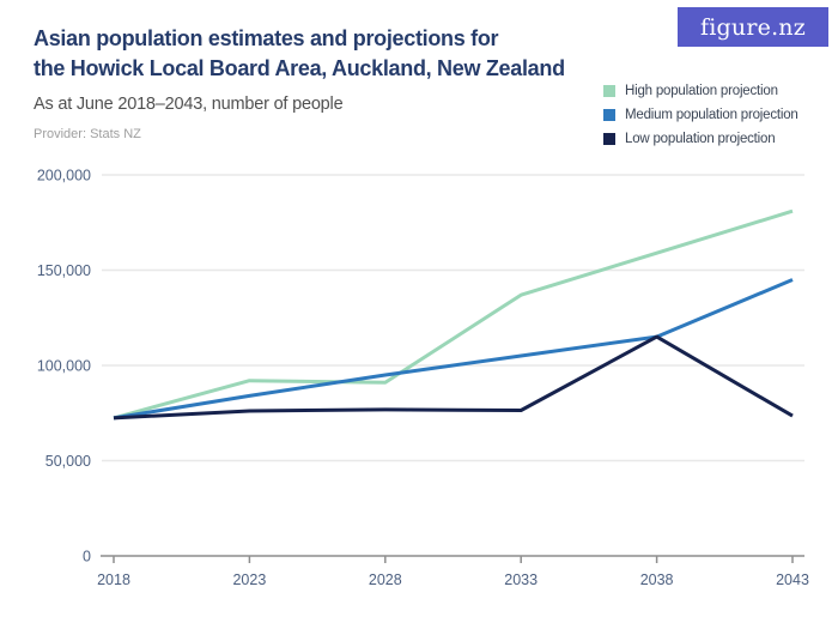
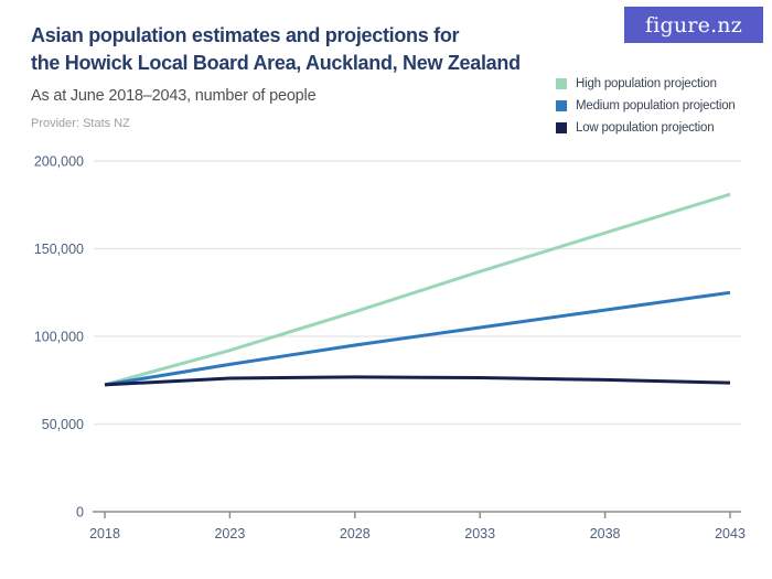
High population projection/2028: 91000 -> 114000
Low population projection/2038: 115000 -> 75000
Medium population projection/2043: 145000 -> 125000
